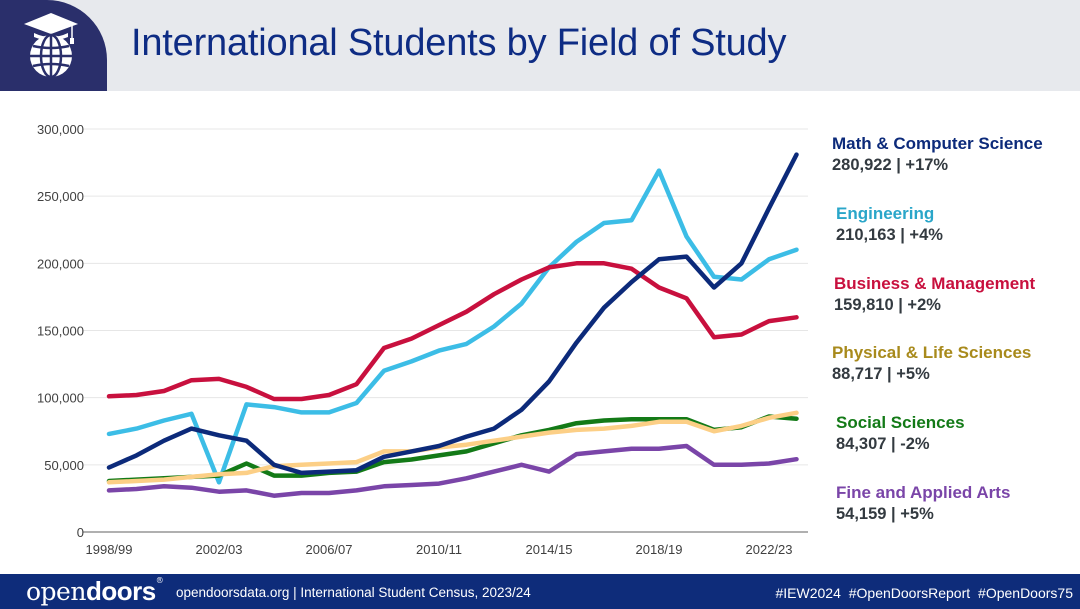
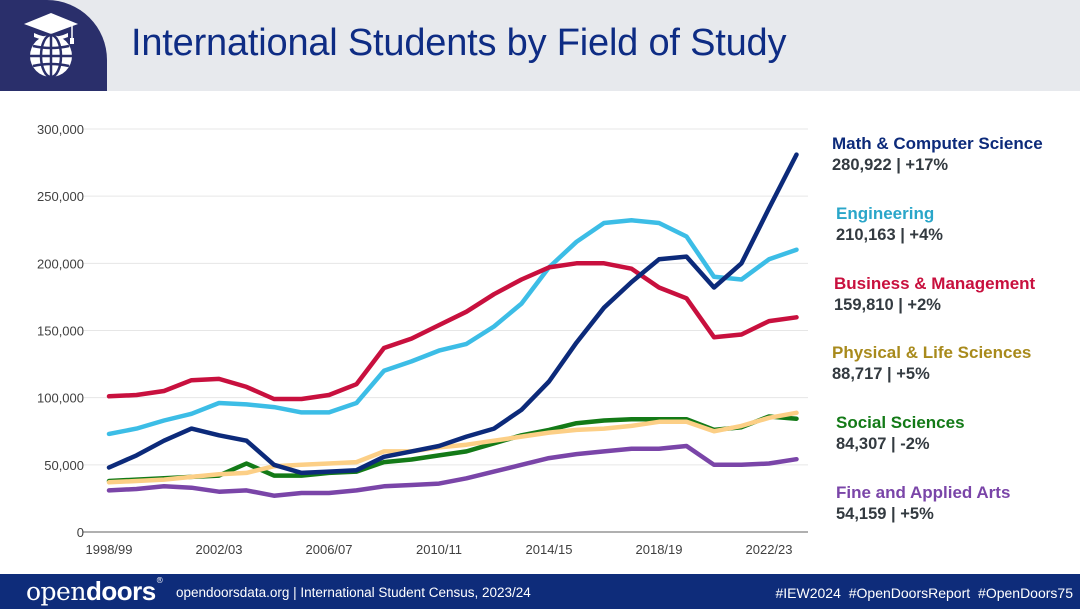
Engineering/2002/03: 37000 -> 96000
Fine and Applied Arts/2014/15: 45000 -> 55000
Engineering/2018/19: 269000 -> 230000
